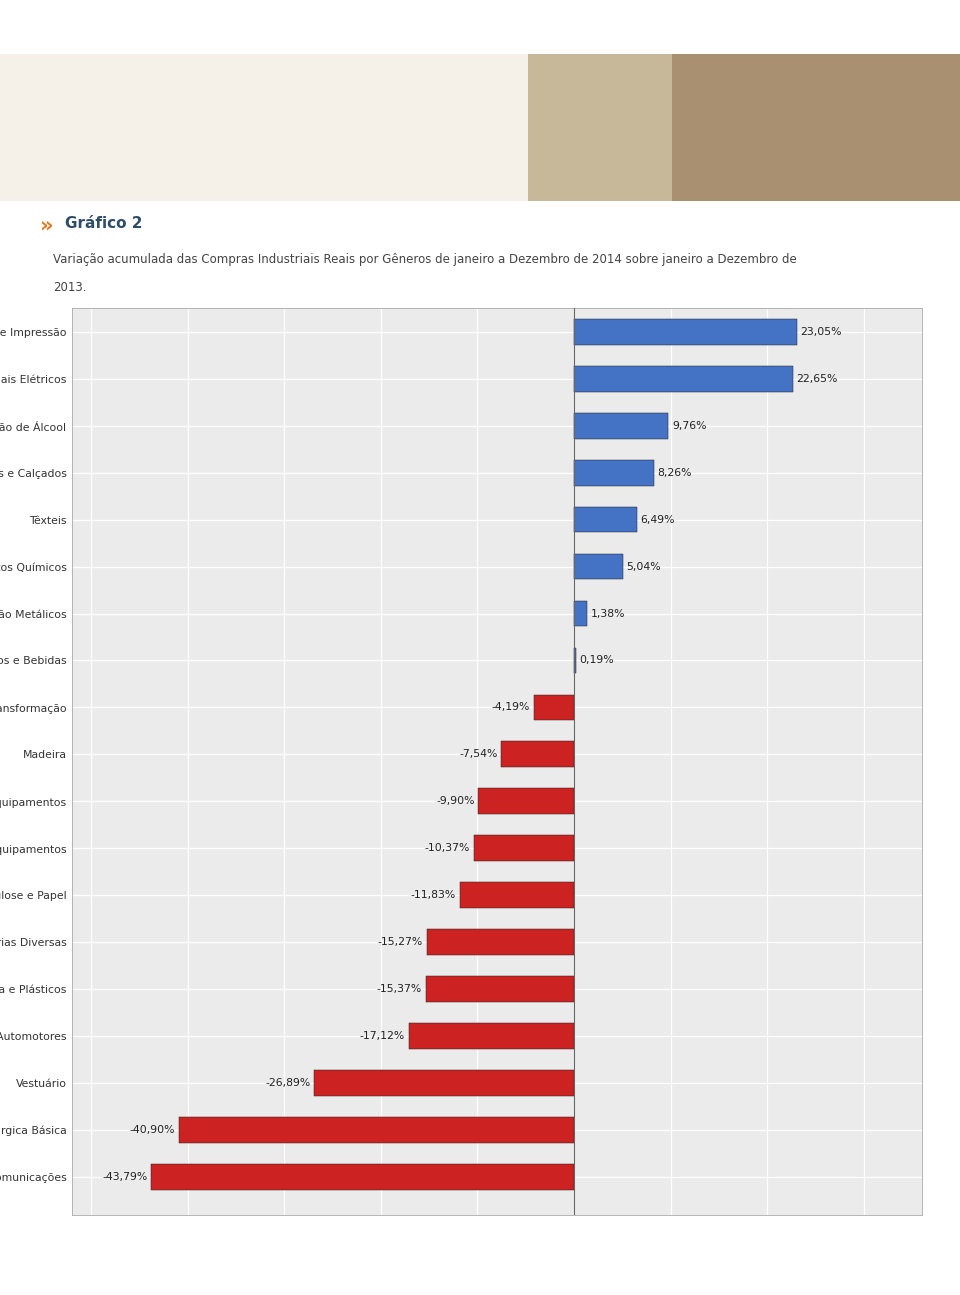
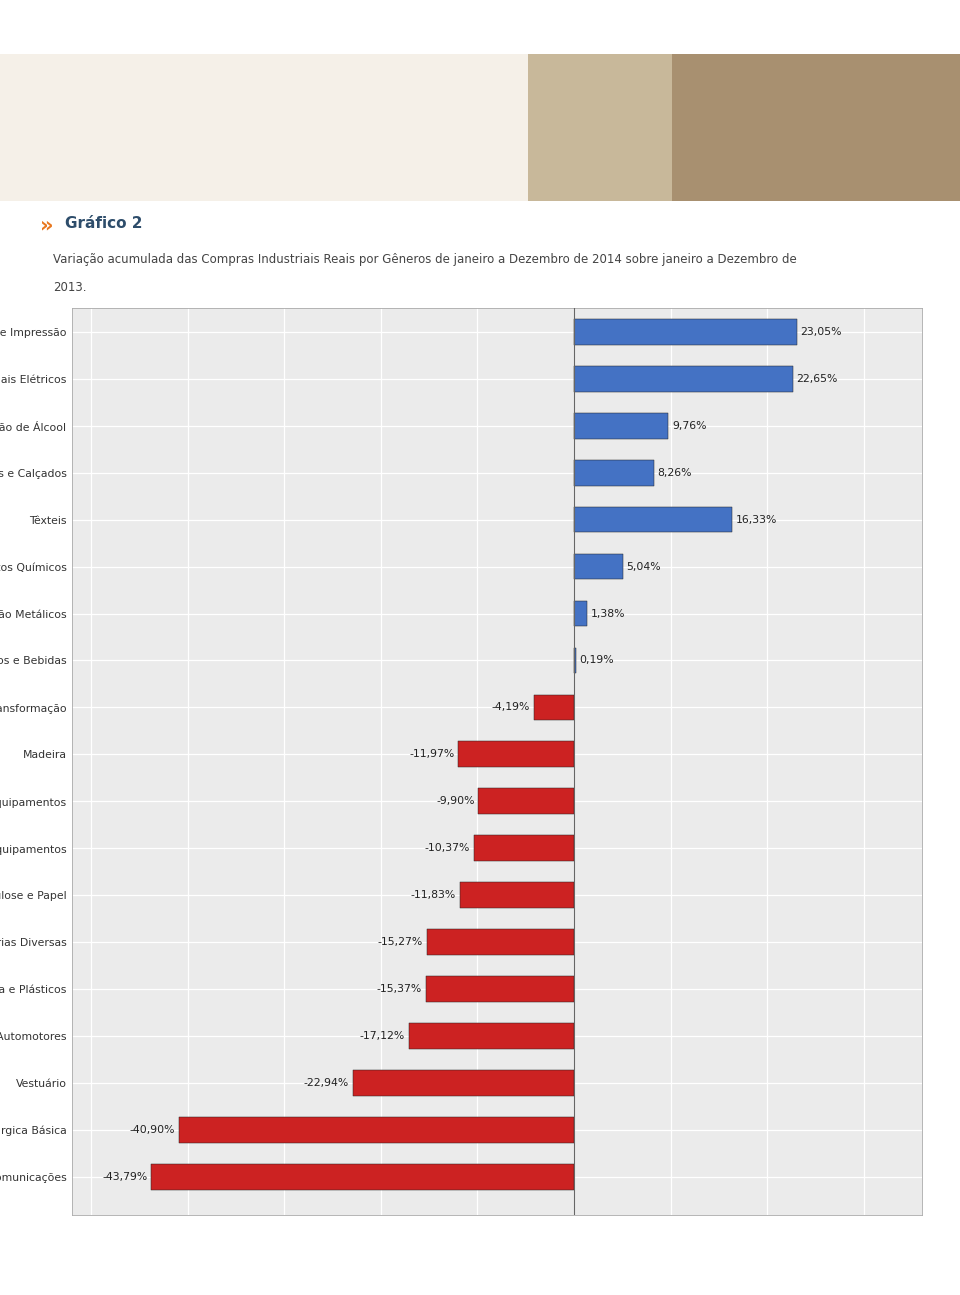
Têxteis: 6,49% -> 16,33%
Madeira: -7,54% -> -11,97%
Vestuário: -26,89% -> -22,94%
